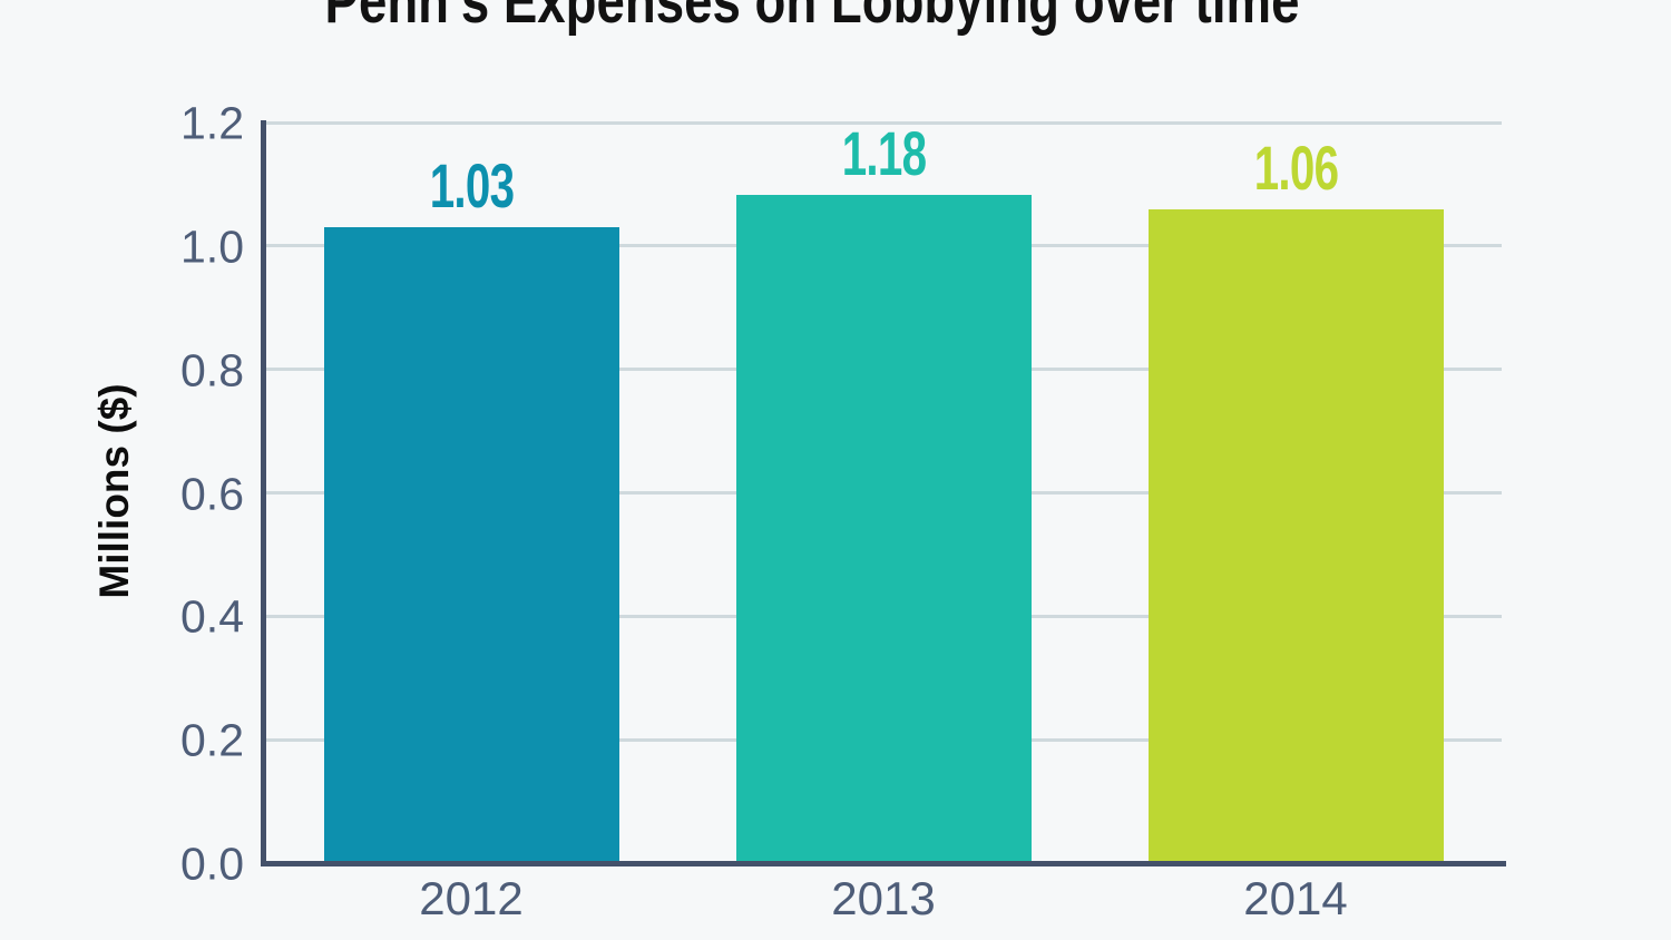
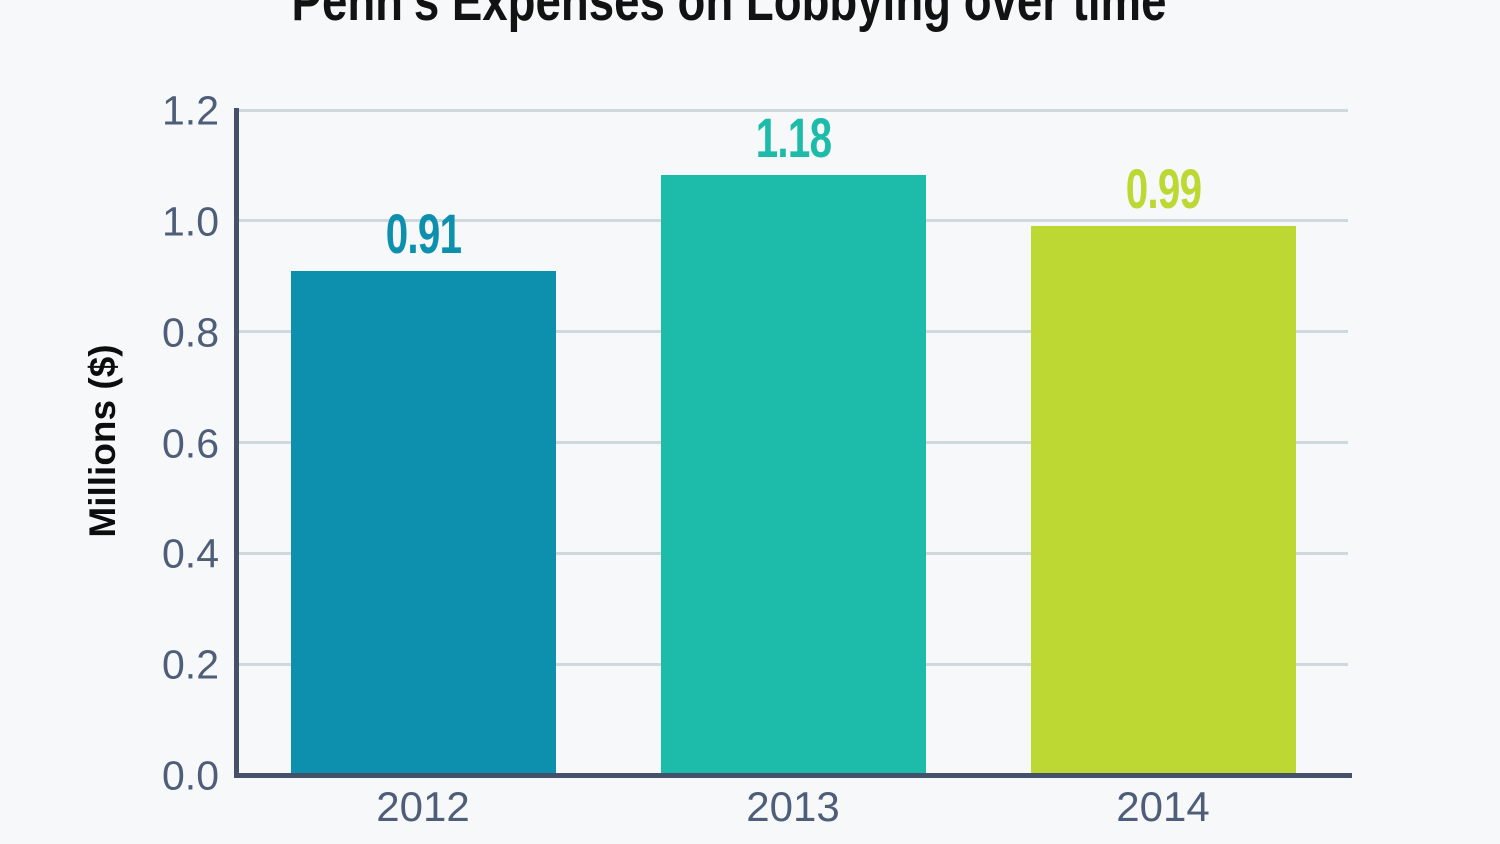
2012: 1.03 -> 0.91
2014: 1.06 -> 0.99
